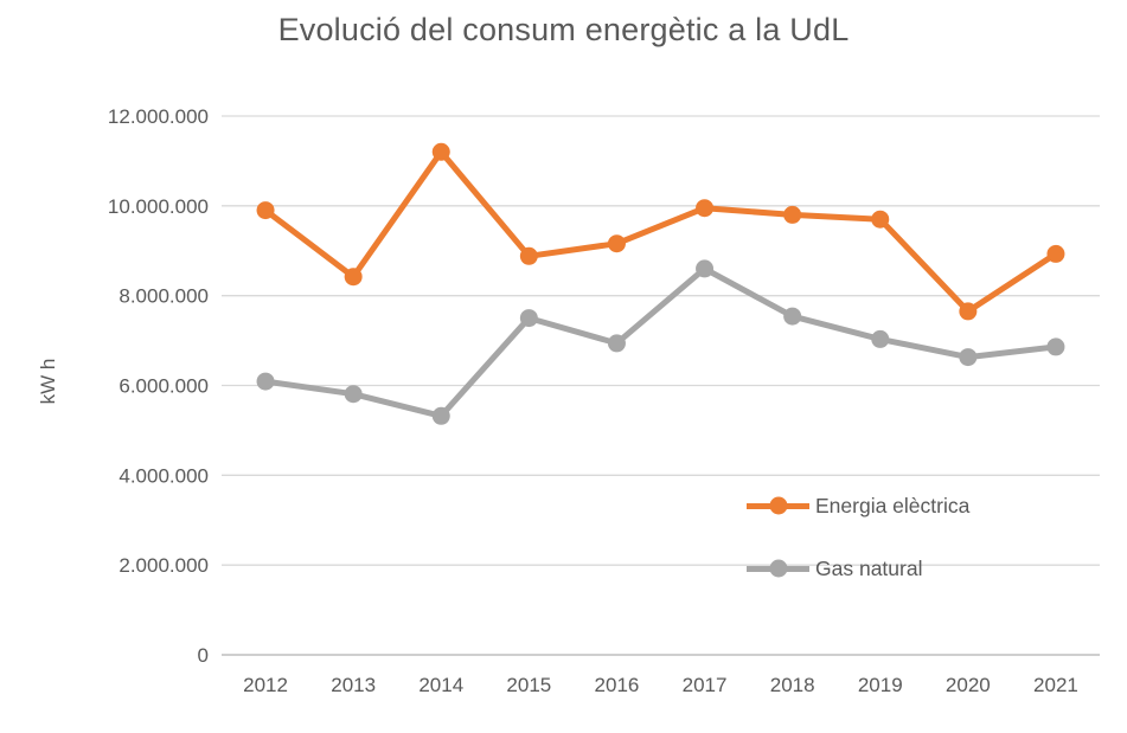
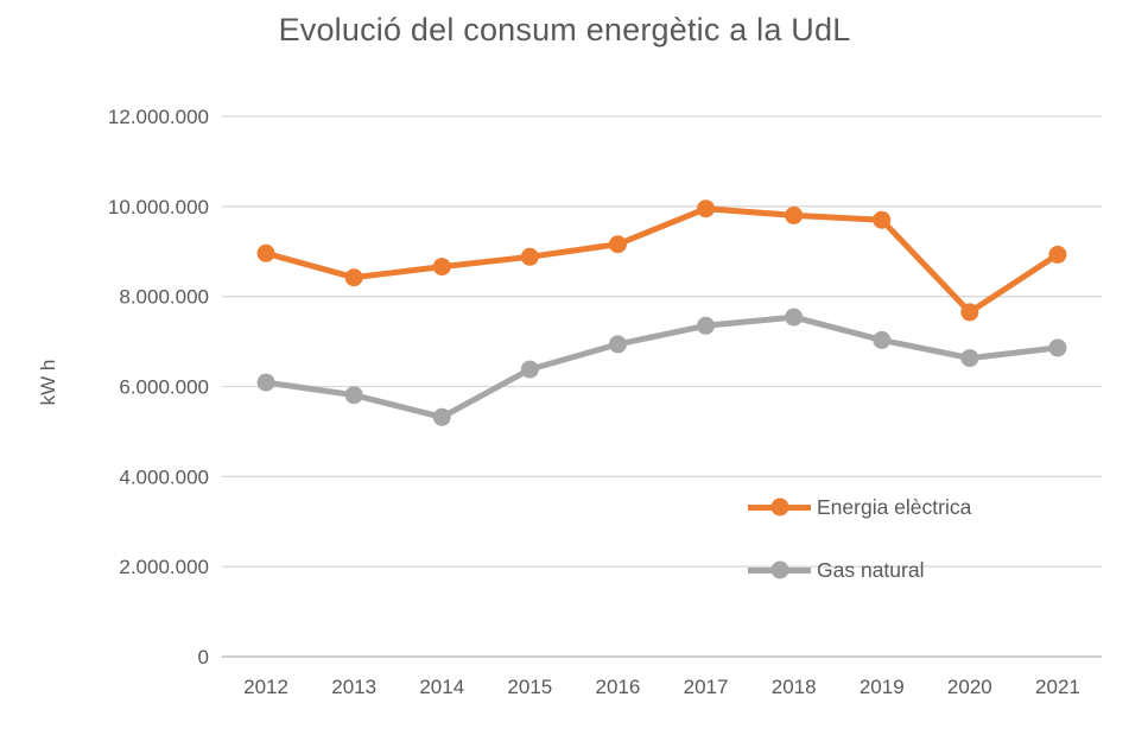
Energia elèctrica/2012: 9900000 -> 9000000
Energia elèctrica/2014: 11200000 -> 8700000
Gas natural/2015: 7500000 -> 6400000
Gas natural/2017: 8600000 -> 7400000
